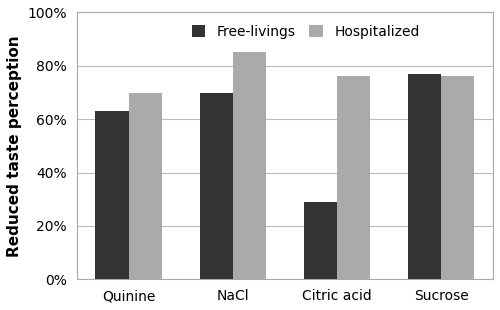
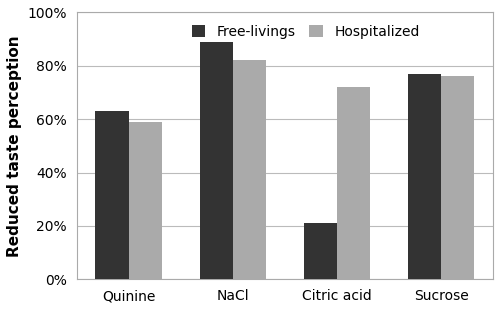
Hospitalized/Quinine: 70% -> 59%
Free-livings/NaCl: 70% -> 89%
Hospitalized/NaCl: 85% -> 82%
Free-livings/Citric acid: 29% -> 21%
Hospitalized/Citric acid: 76% -> 72%
